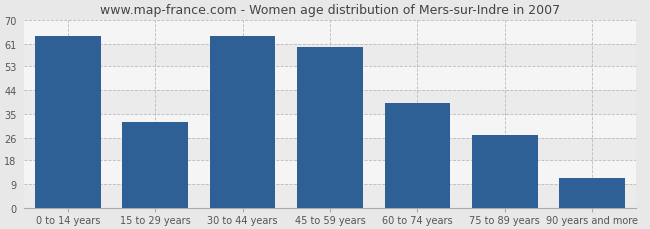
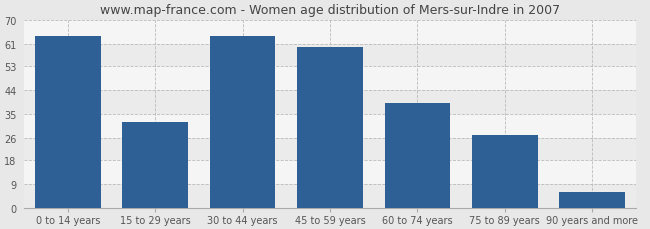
90 years and more: 11 -> 6
